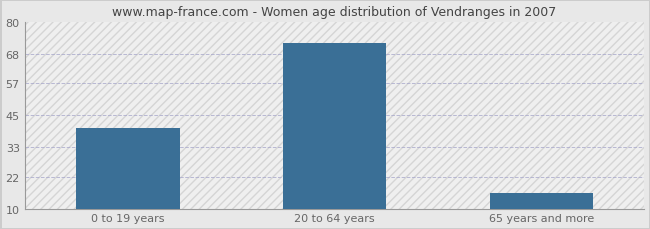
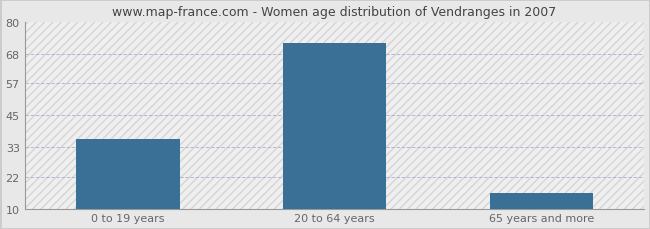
0 to 19 years: 40 -> 36
